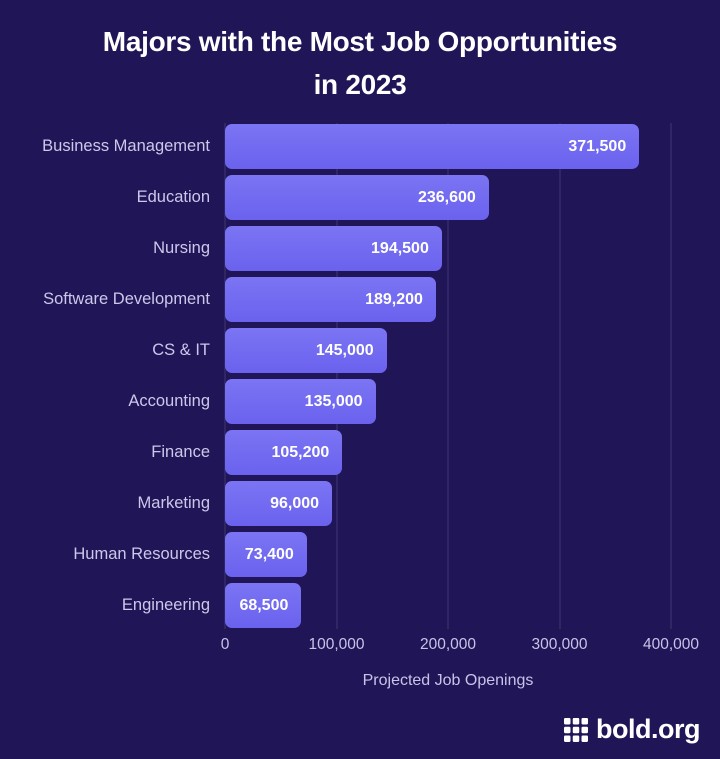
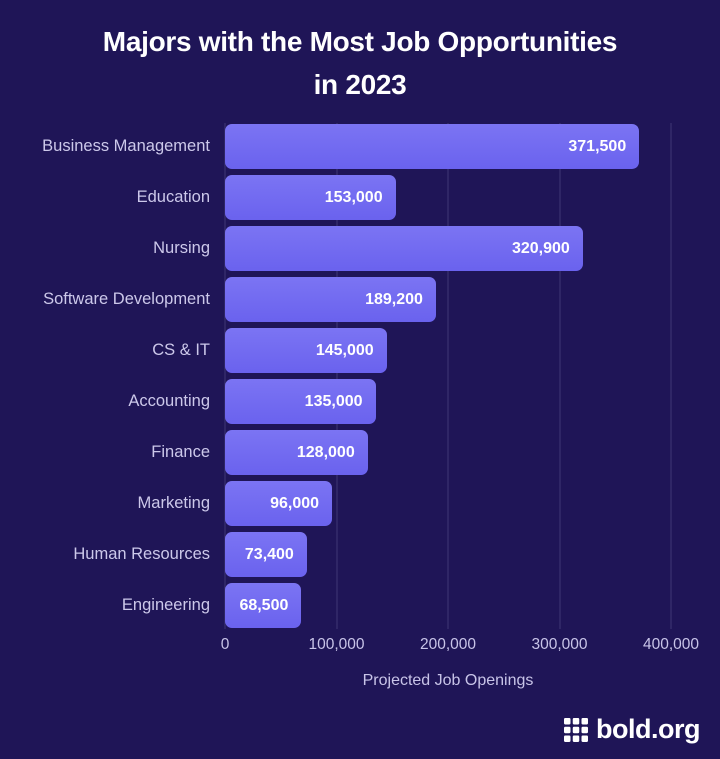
Education: 236,600 -> 153,000
Nursing: 194,500 -> 320,900
Finance: 105,200 -> 128,000
